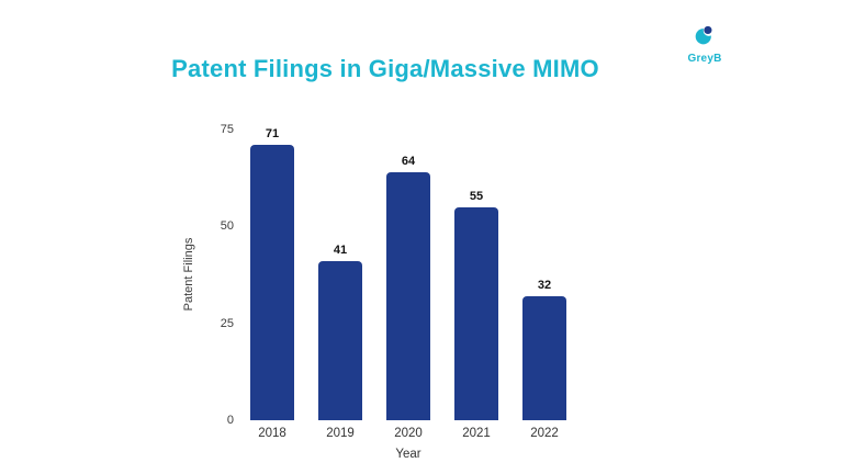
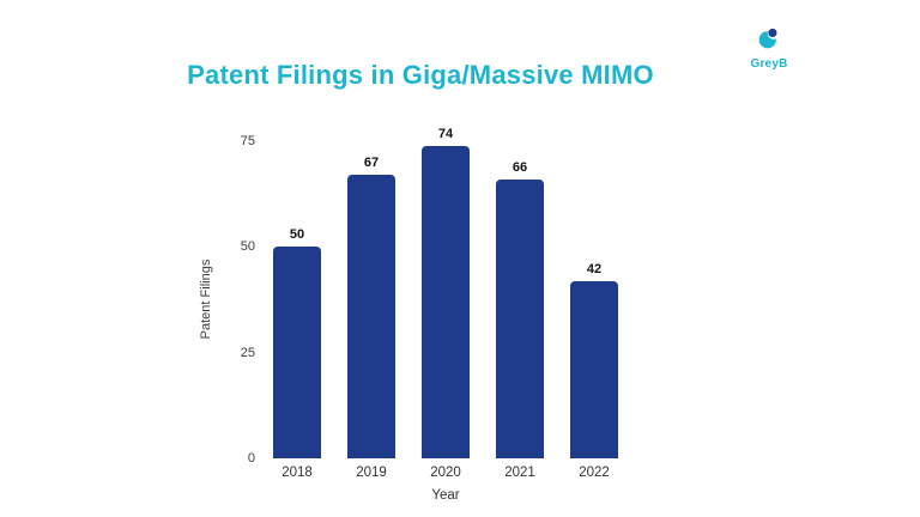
2018: 71 -> 50
2019: 41 -> 67
2020: 64 -> 74
2021: 55 -> 66
2022: 32 -> 42
